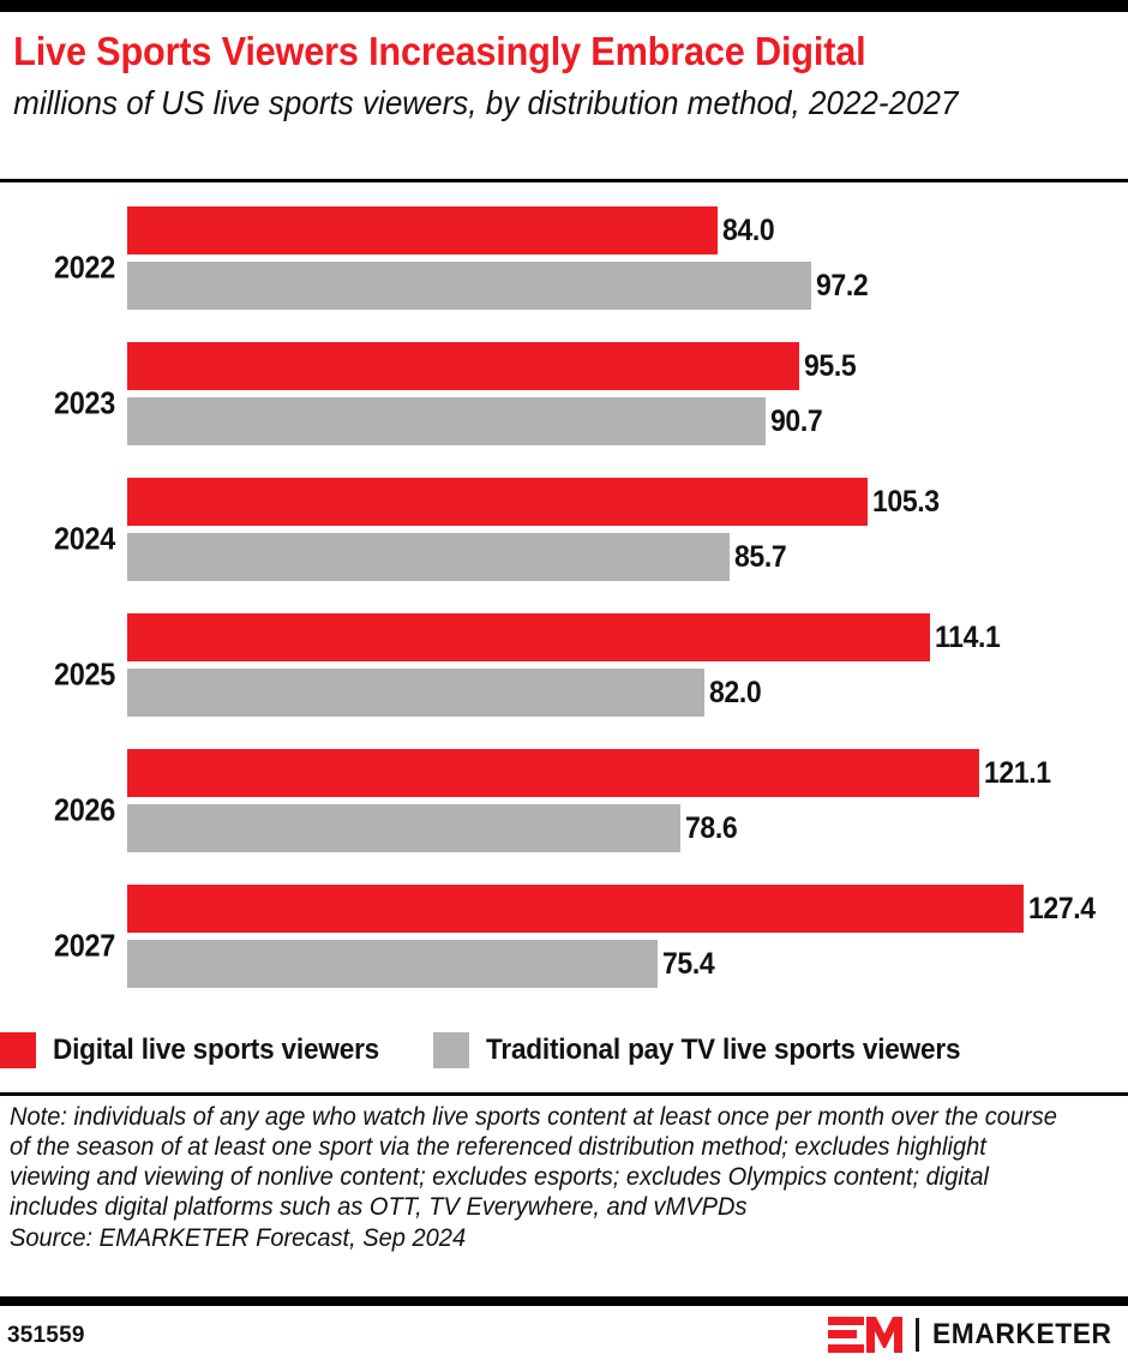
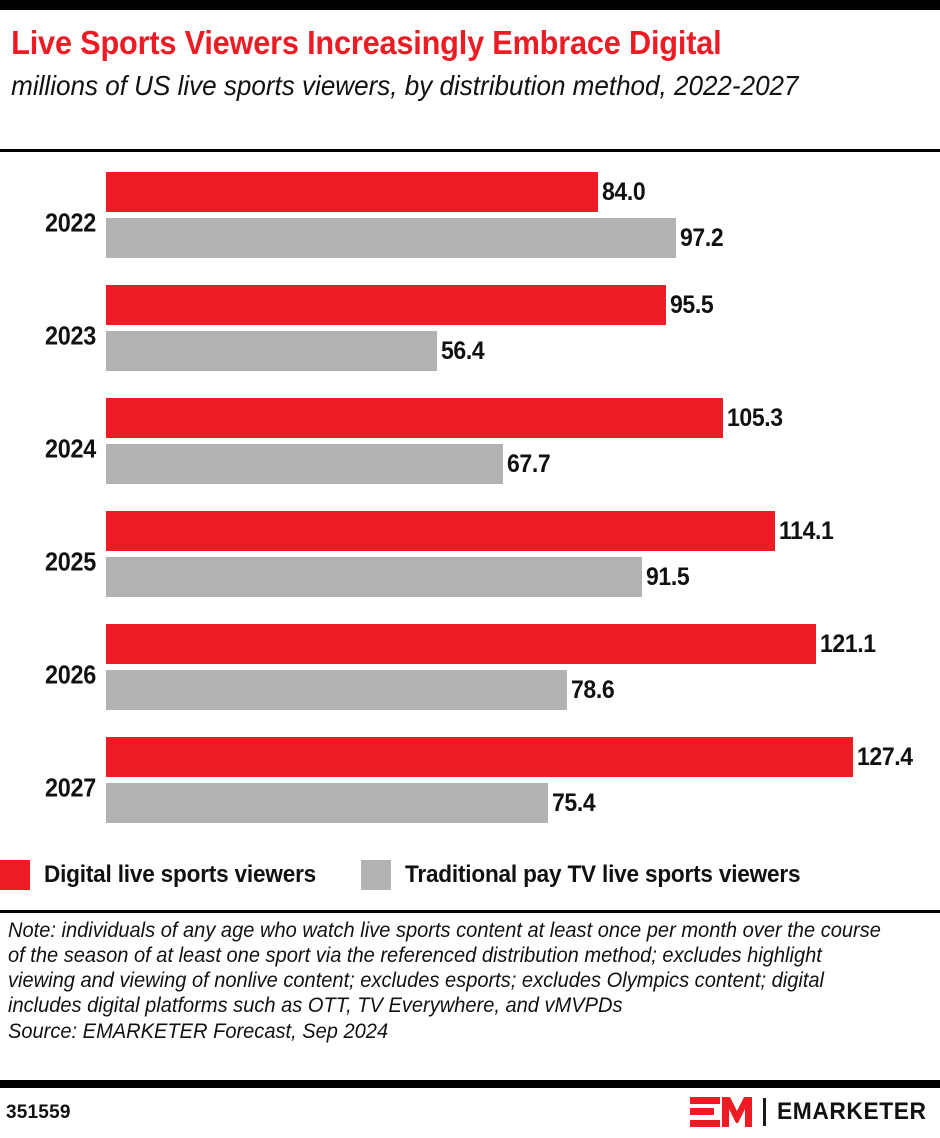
Traditional pay TV live sports viewers/2023: 90.7 -> 56.4
Traditional pay TV live sports viewers/2024: 85.7 -> 67.7
Traditional pay TV live sports viewers/2025: 82.0 -> 91.5
